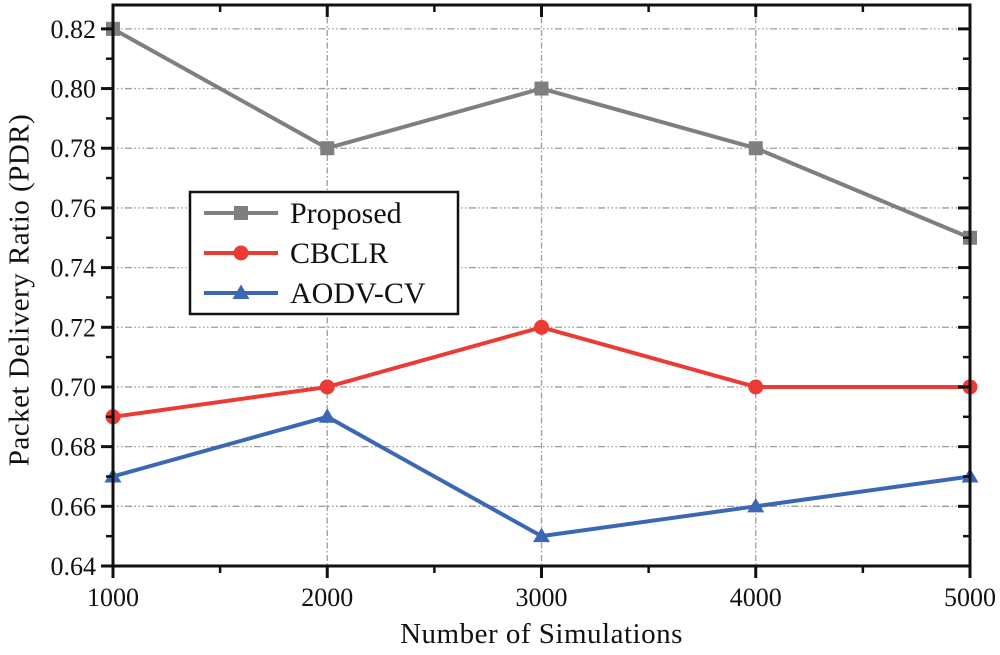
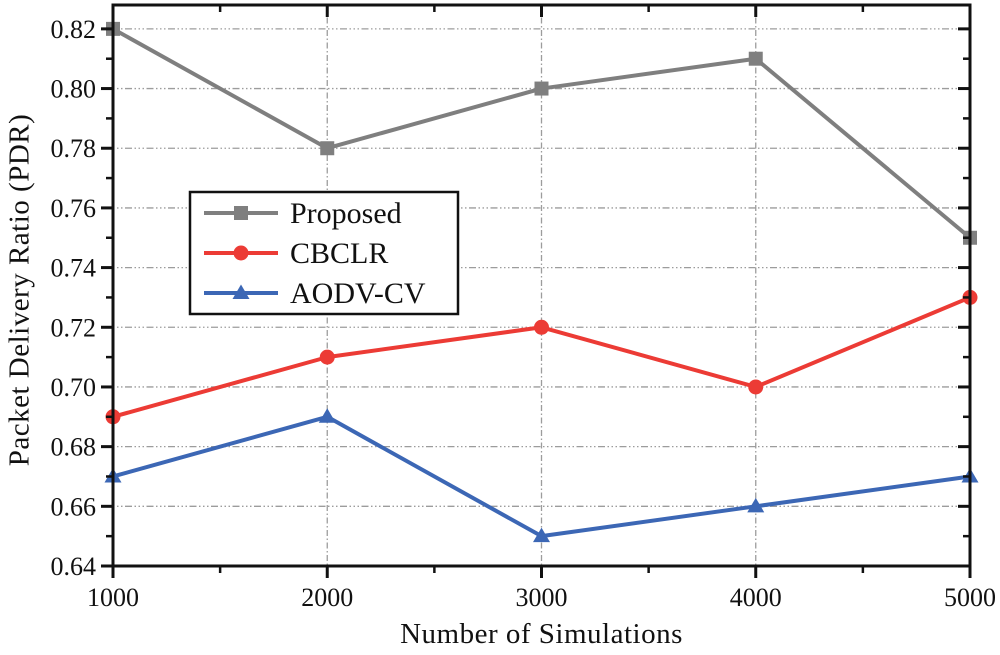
CBCLR/2000: 0.70 -> 0.71
Proposed/4000: 0.78 -> 0.81
CBCLR/5000: 0.70 -> 0.73
